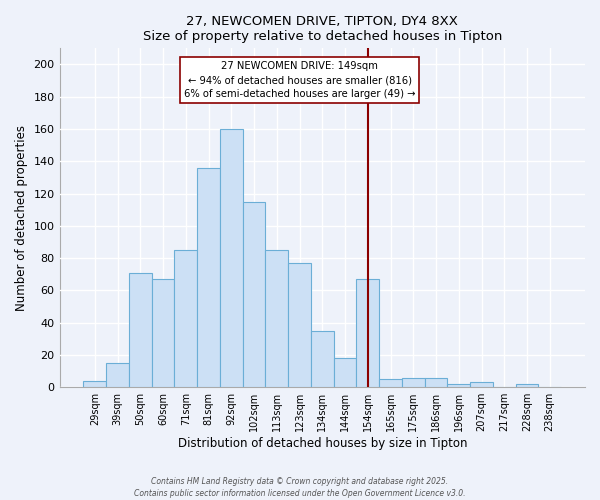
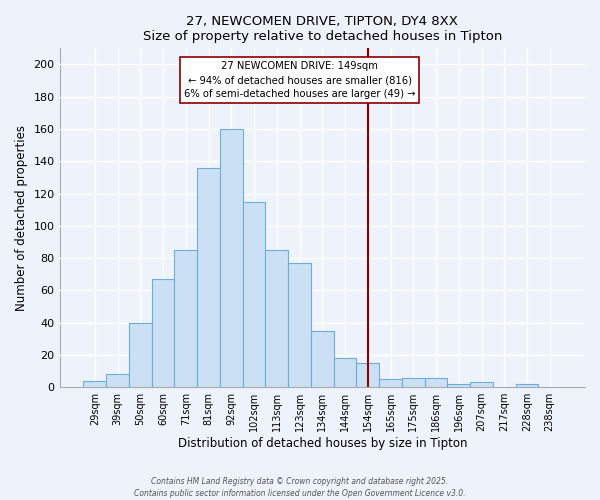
39sqm: 15 -> 8
50sqm: 71 -> 40
154sqm: 67 -> 15
